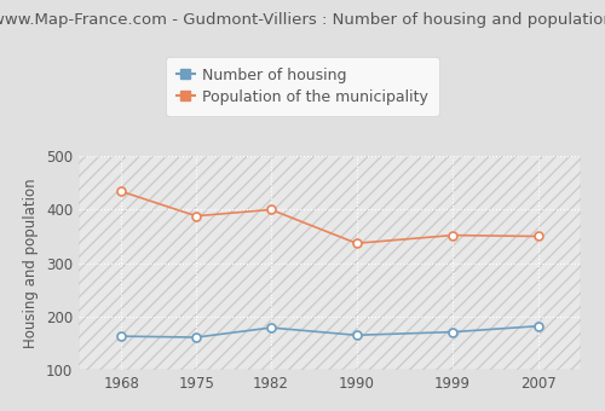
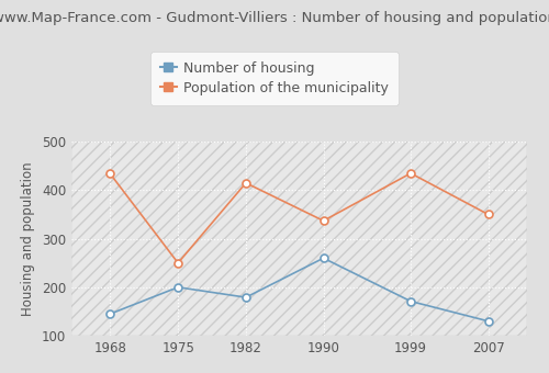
Number of housing/1968: 163 -> 145
Number of housing/1975: 161 -> 200
Population of the municipality/1975: 388 -> 250
Population of the municipality/1982: 400 -> 415
Number of housing/1990: 165 -> 260
Population of the municipality/1999: 352 -> 435
Number of housing/2007: 182 -> 130
